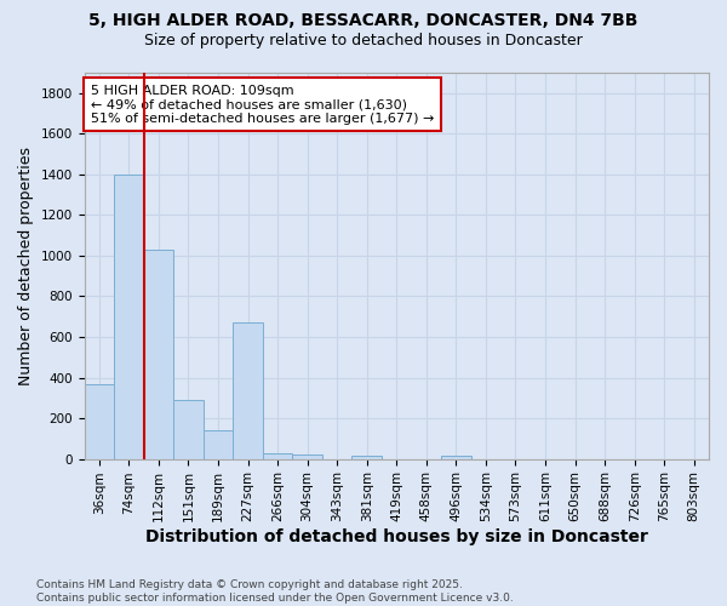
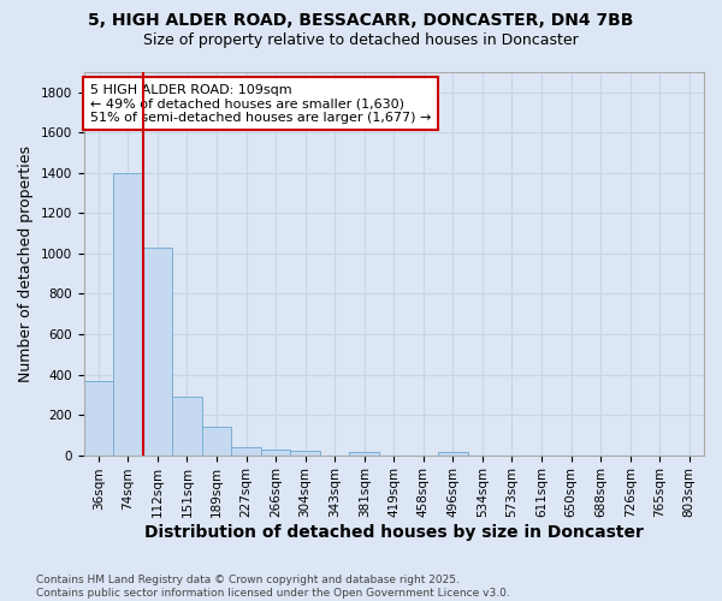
227sqm: 670 -> 40
